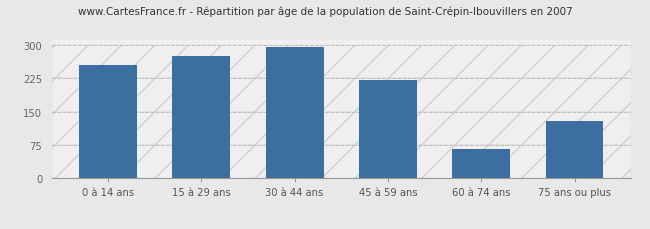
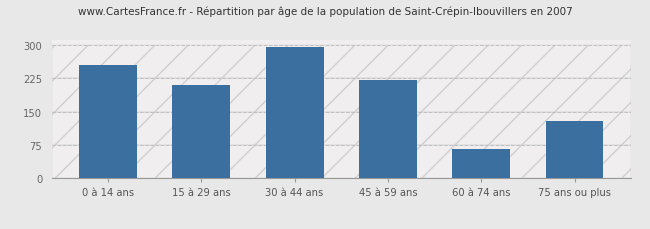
15 à 29 ans: 275 -> 210
